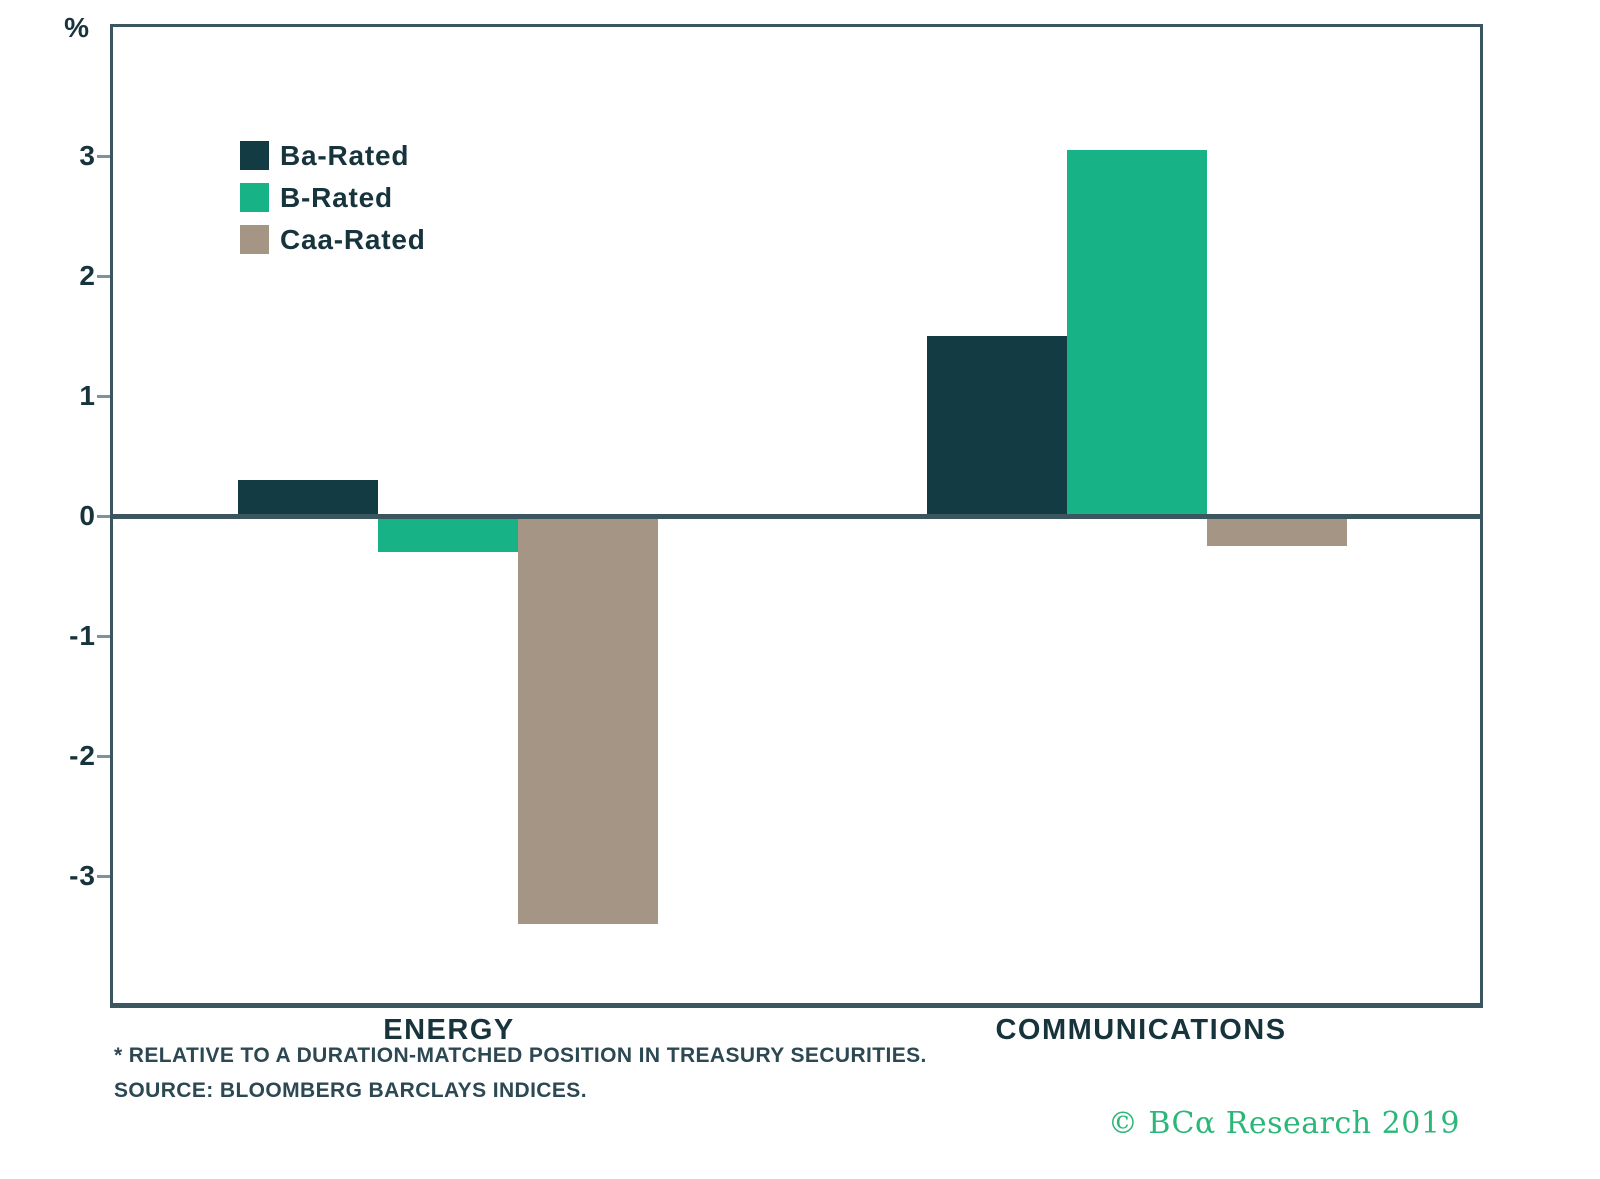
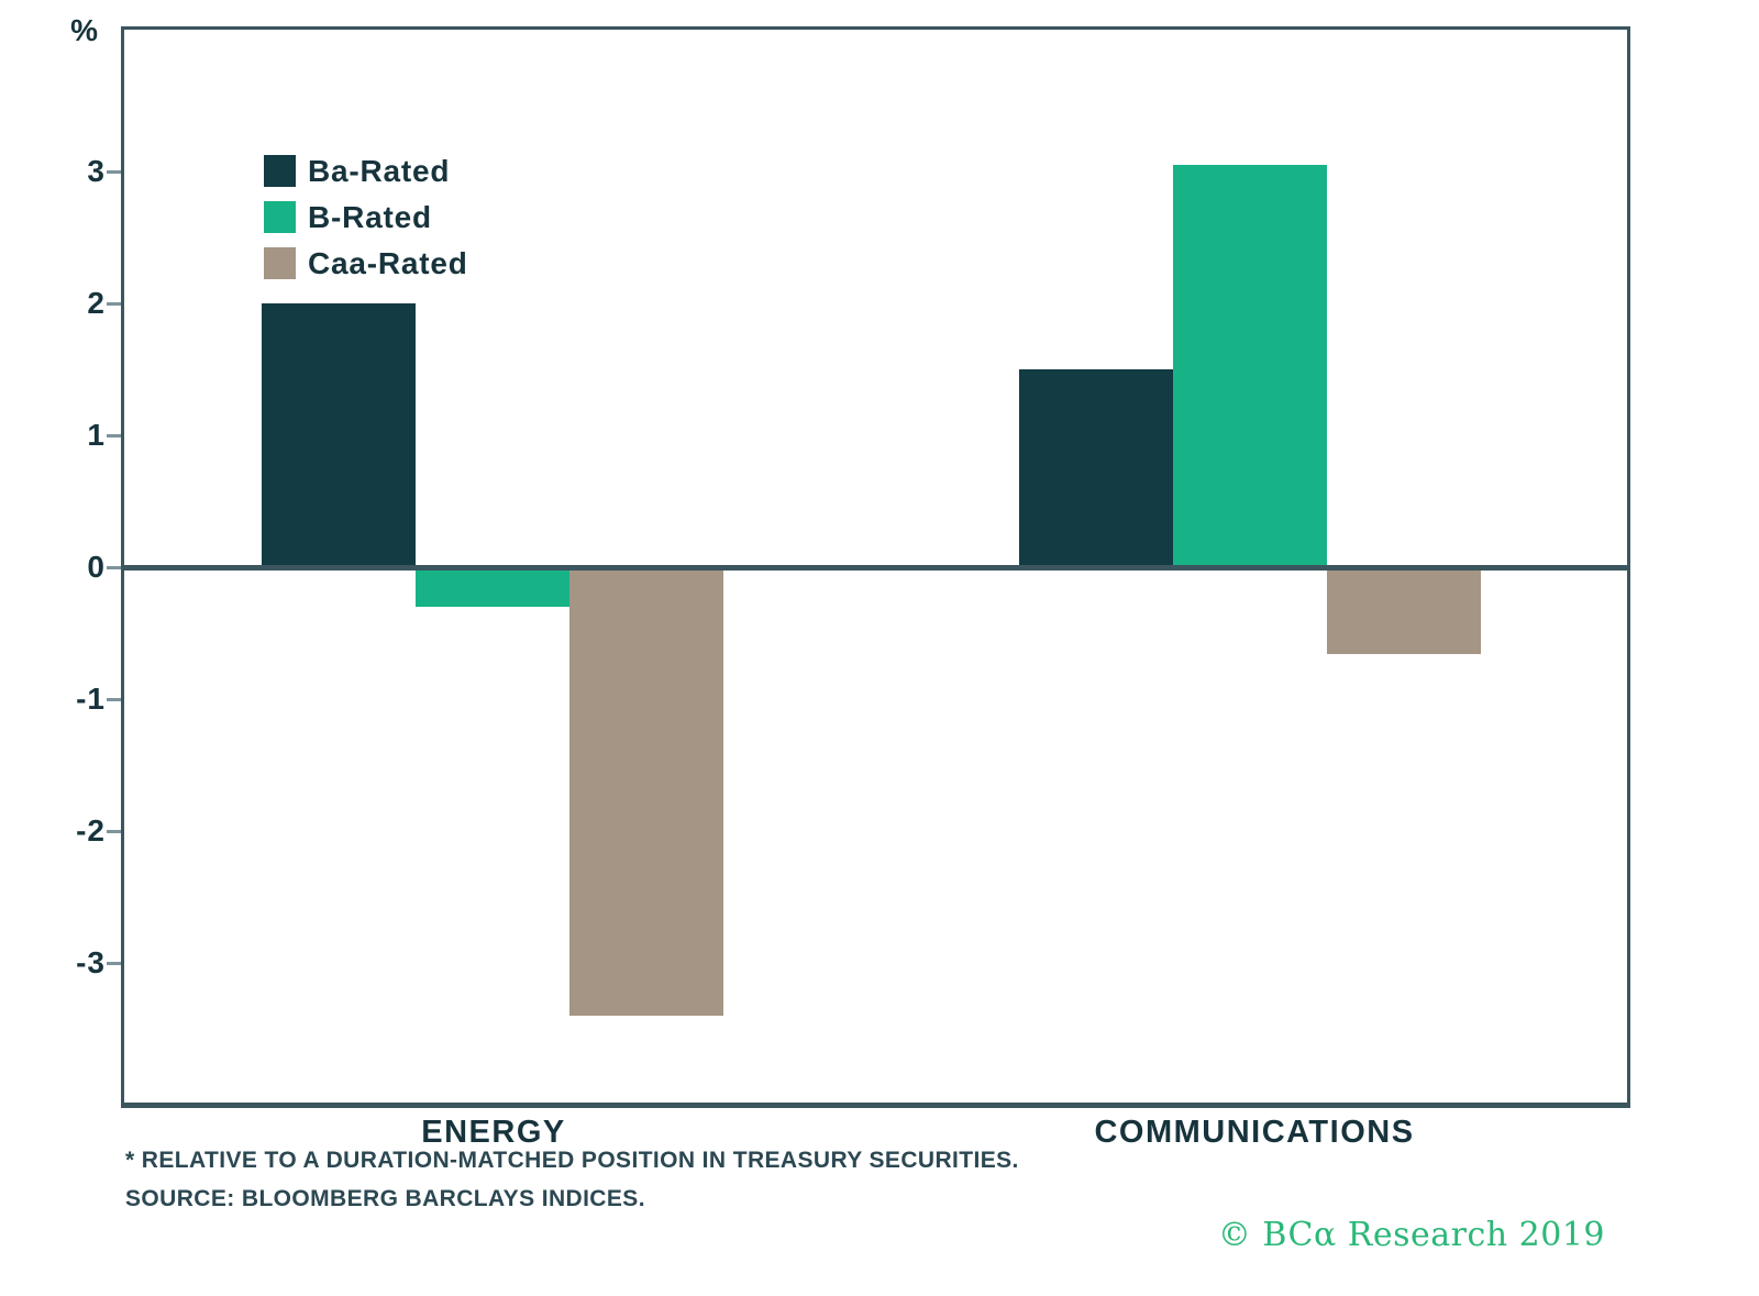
Ba-Rated/ENERGY: 0.3 -> 2.0
Caa-Rated/COMMUNICATIONS: -0.25 -> -0.66
